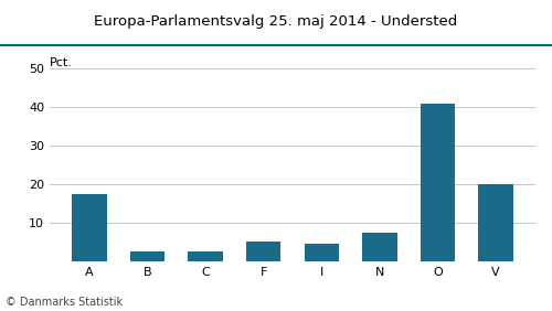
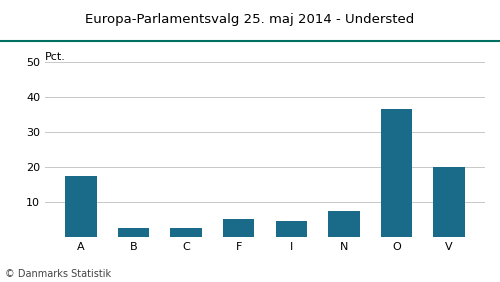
O: 41.0 -> 36.5
